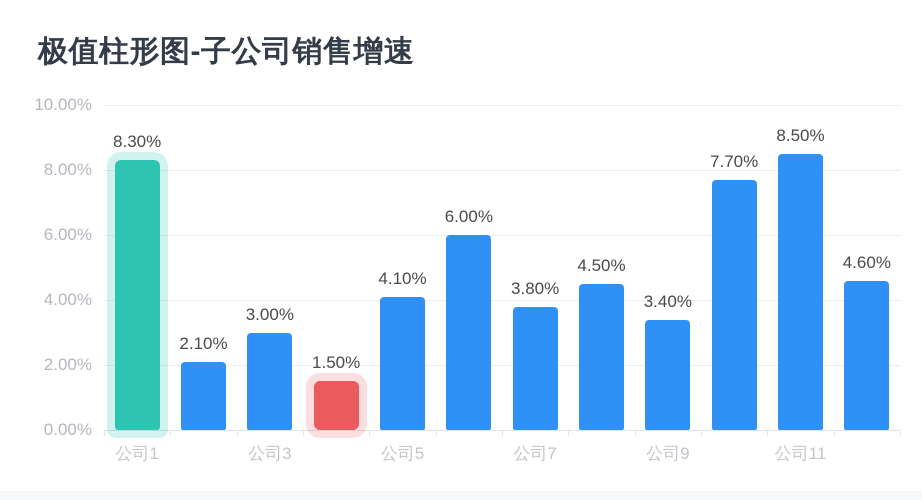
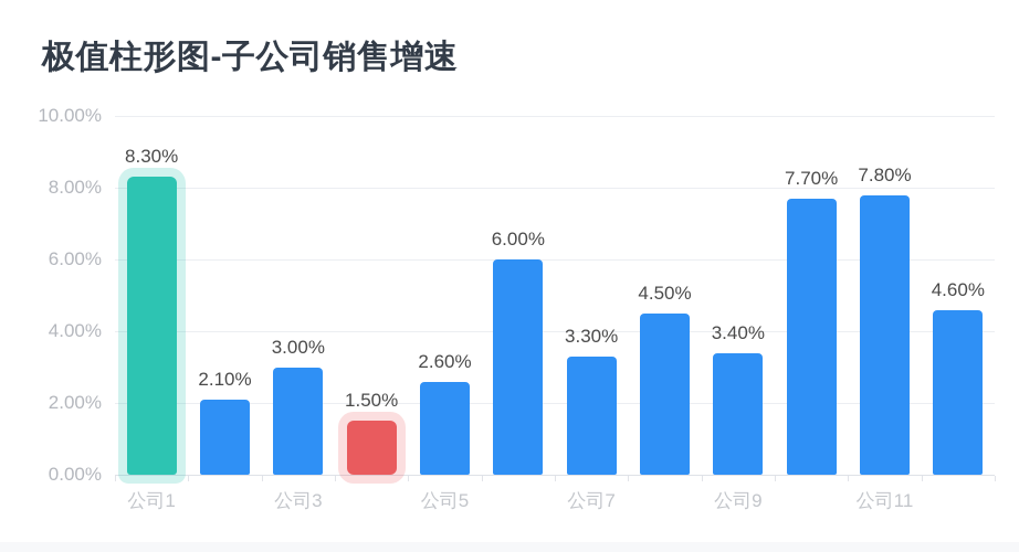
公司5: 4.10% -> 2.60%
公司7: 3.80% -> 3.30%
公司11: 8.50% -> 7.80%
